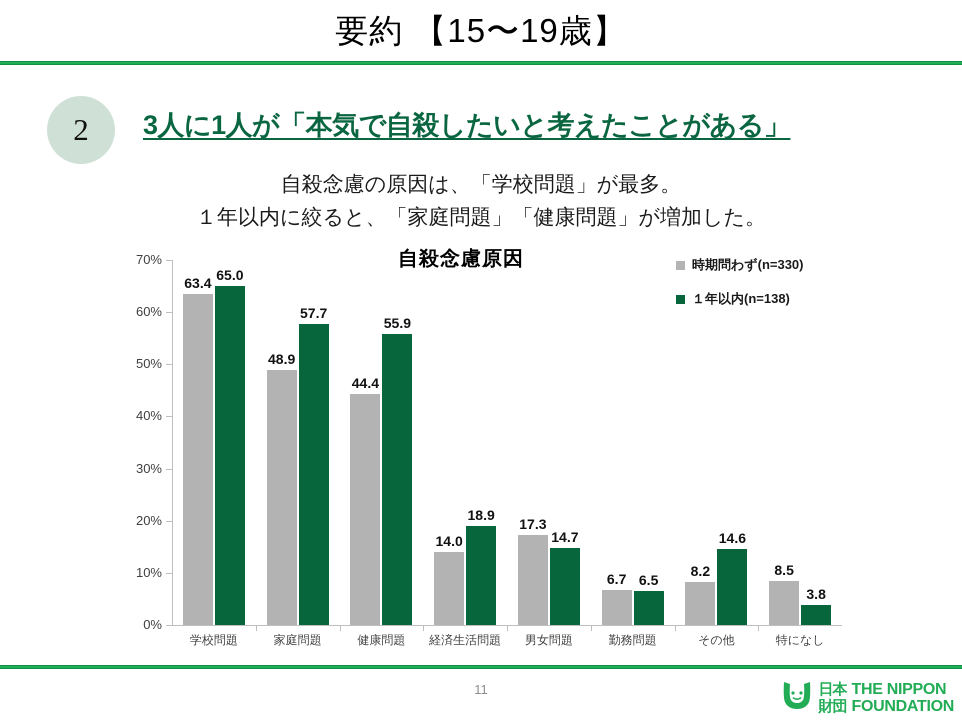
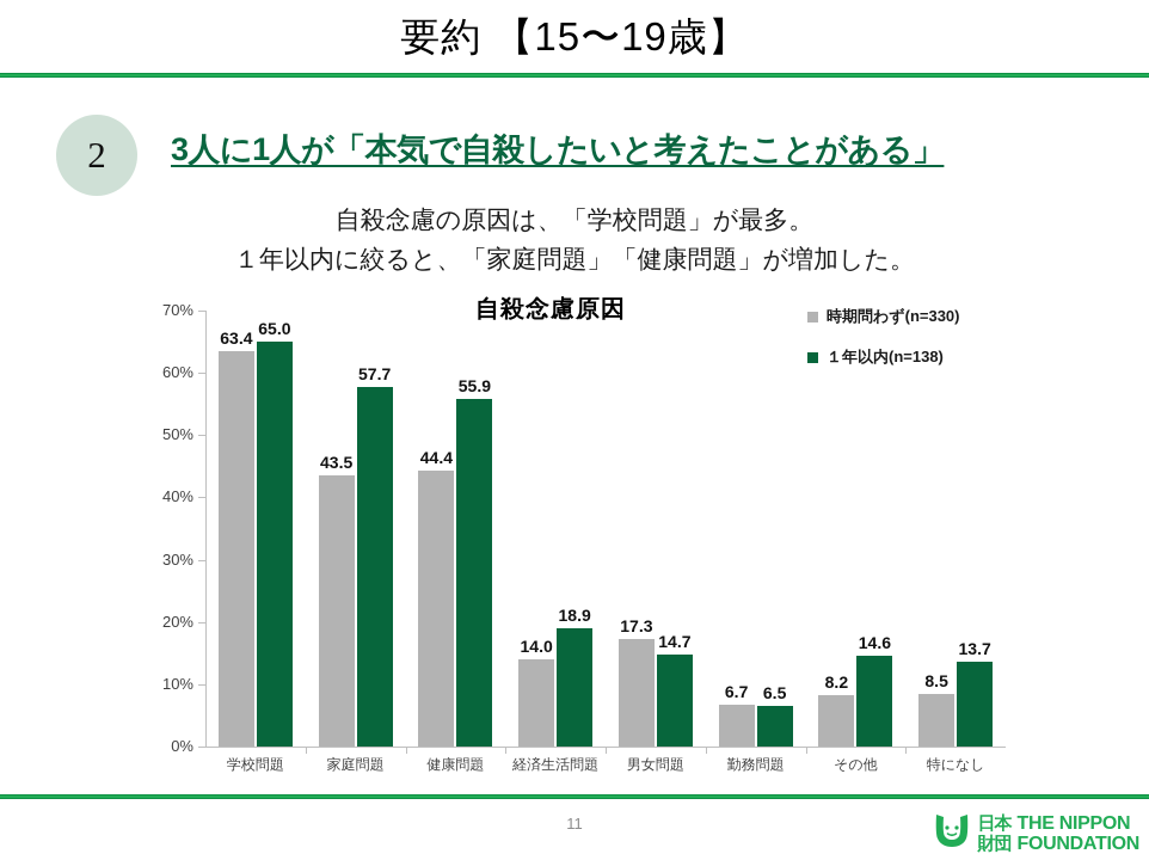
時期問わず(n=330)/家庭問題: 48.9 -> 43.5
１年以内(n=138)/特になし: 3.8 -> 13.7
